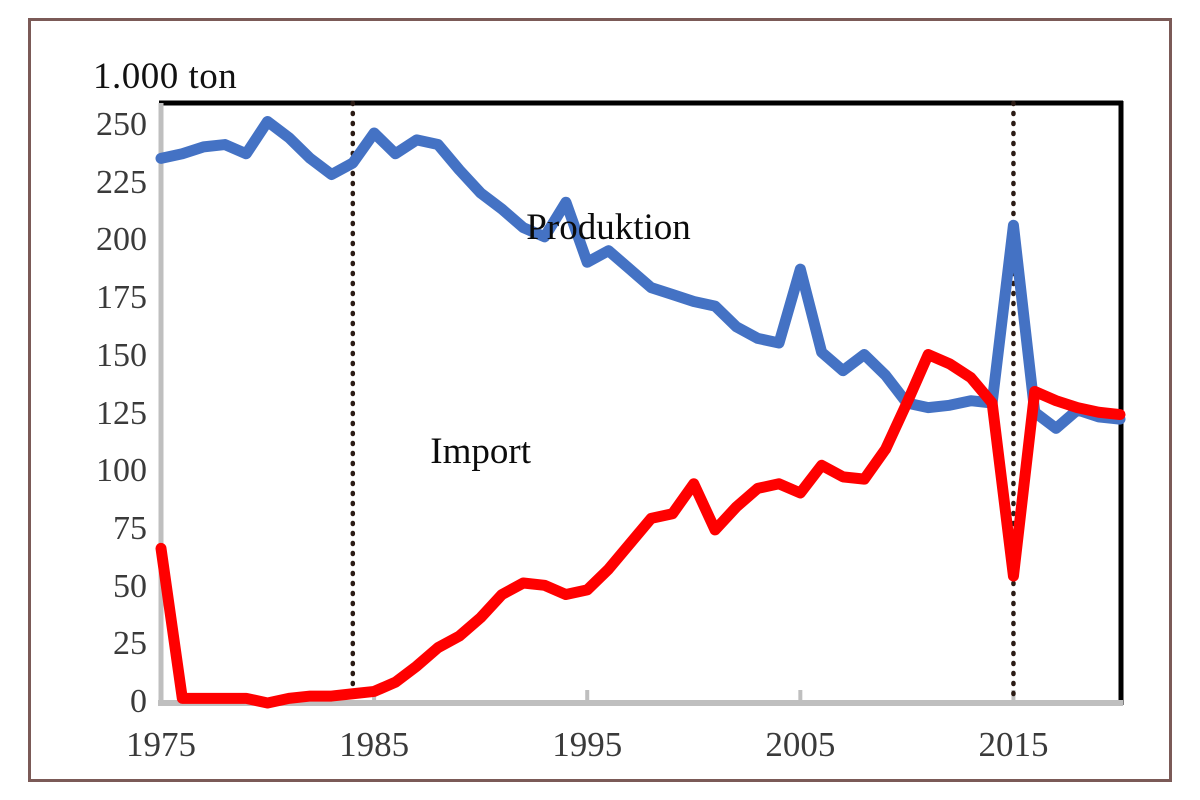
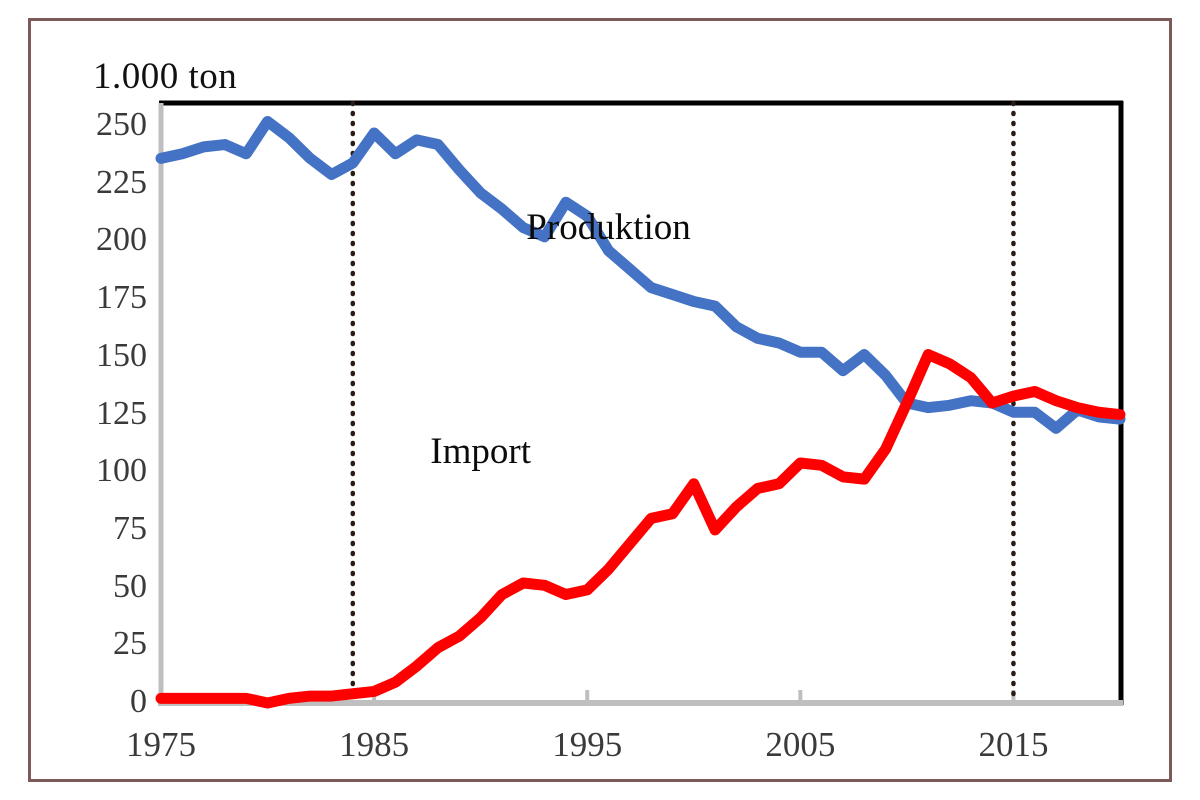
Import/1975: 67 -> 2
Produktion/1995: 191 -> 211
Produktion/2005: 188 -> 152
Import/2005: 91 -> 104
Produktion/2015: 207 -> 126
Import/2015: 55 -> 133
